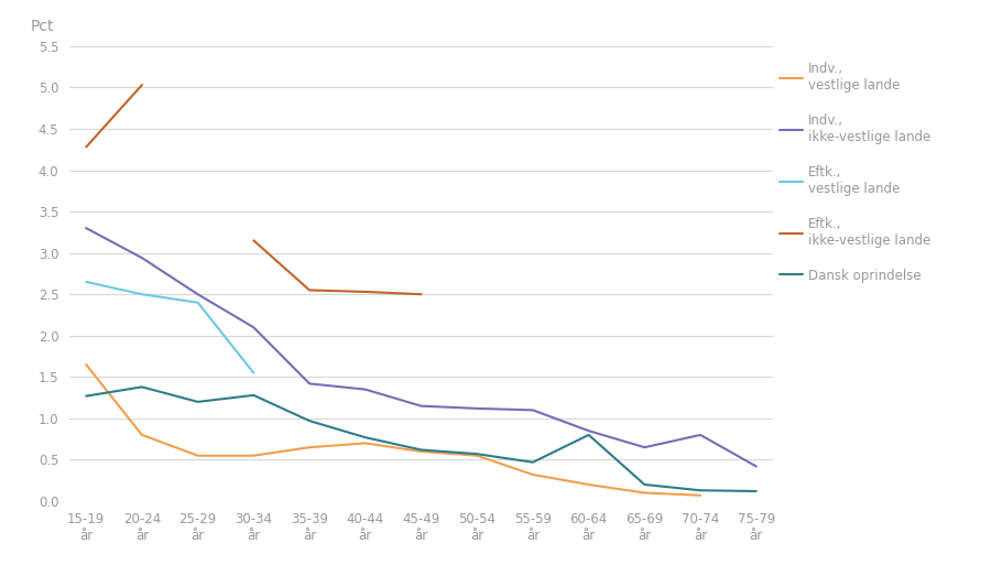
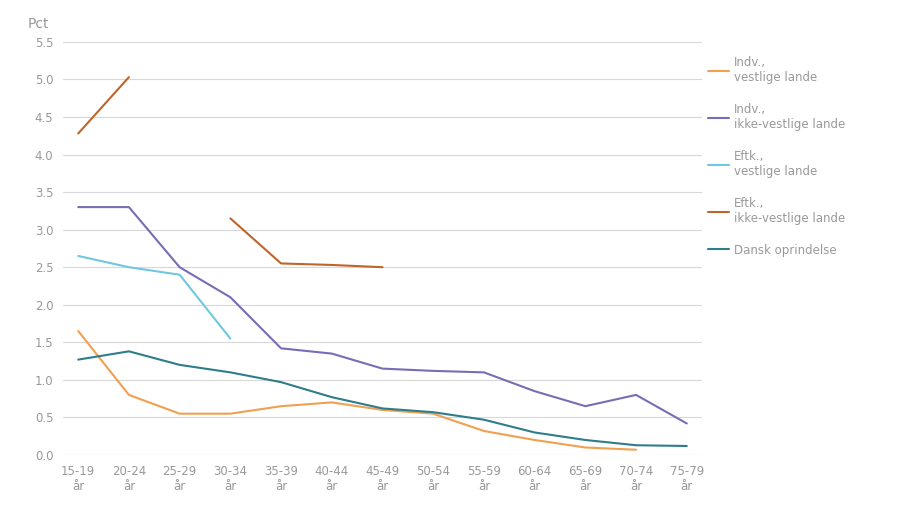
Indv., ikke-vestlige lande/20-24 år: 2.94 -> 3.30
Dansk oprindelse/30-34 år: 1.28 -> 1.10
Dansk oprindelse/60-64 år: 0.80 -> 0.30
